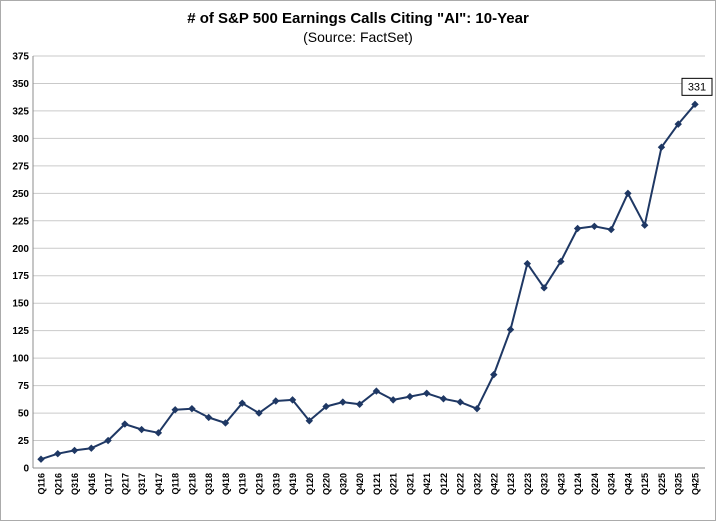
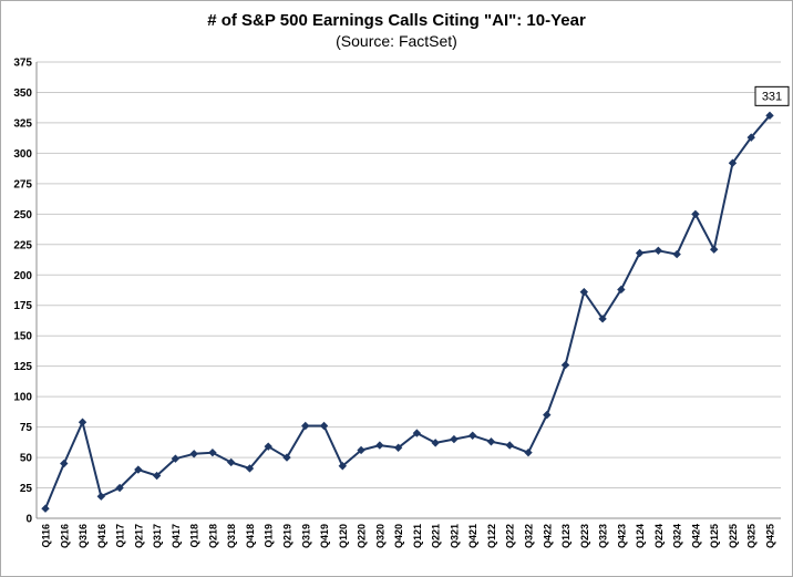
Q216: 13 -> 45
Q316: 16 -> 79
Q417: 32 -> 49
Q319: 61 -> 76
Q419: 62 -> 76
